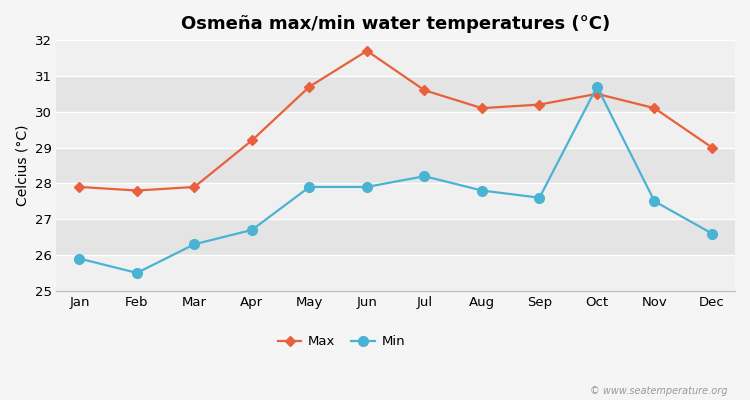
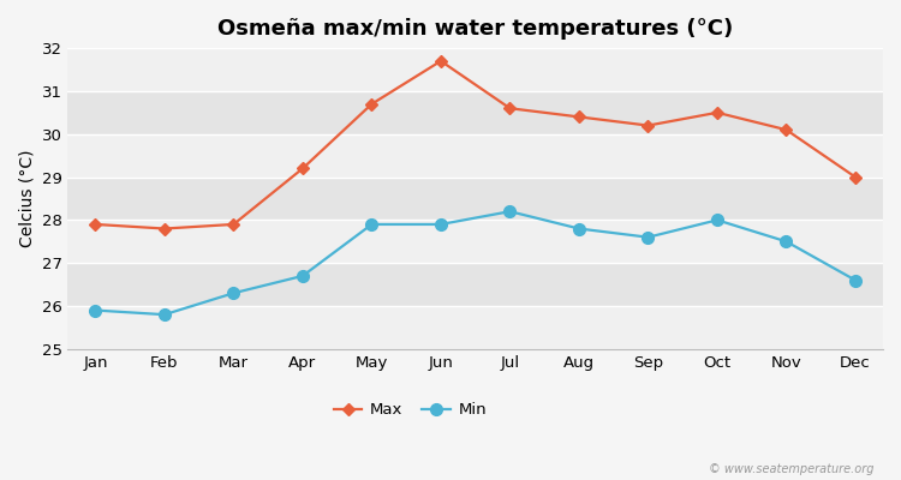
Min/Feb: 25.5 -> 25.8
Max/Aug: 30.1 -> 30.4
Min/Oct: 30.7 -> 28.0
